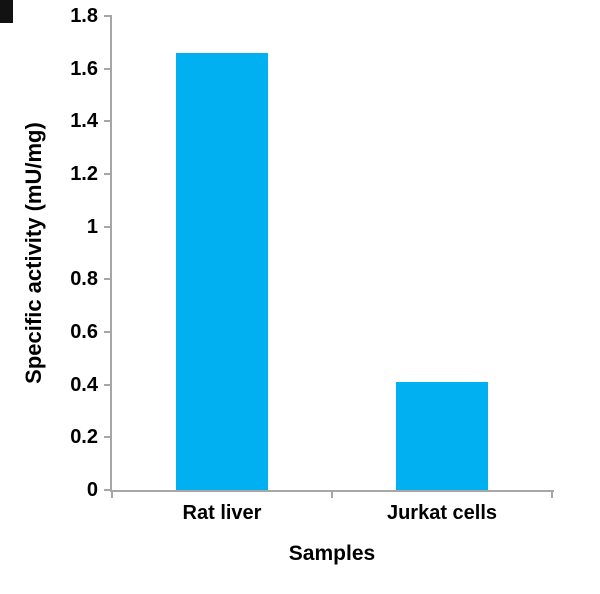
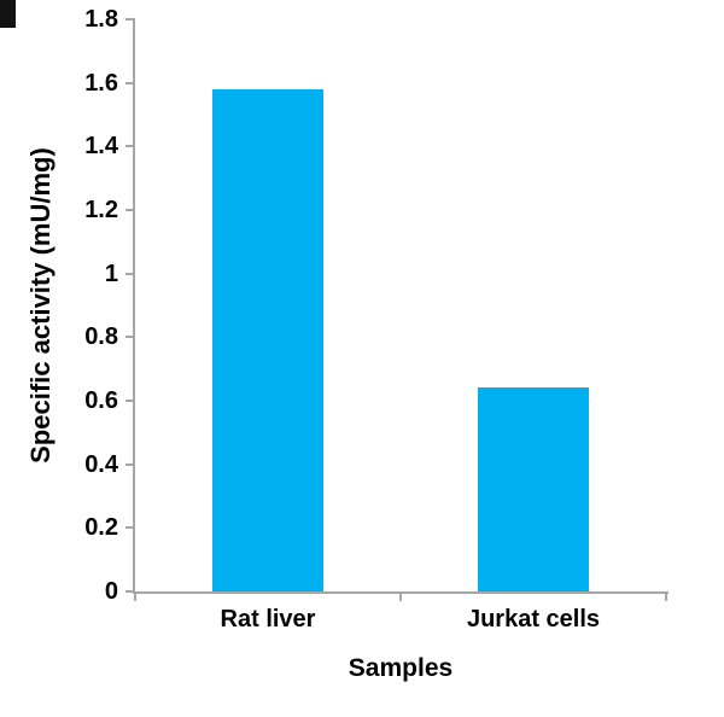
Rat liver: 1.66 -> 1.58
Jurkat cells: 0.41 -> 0.64
